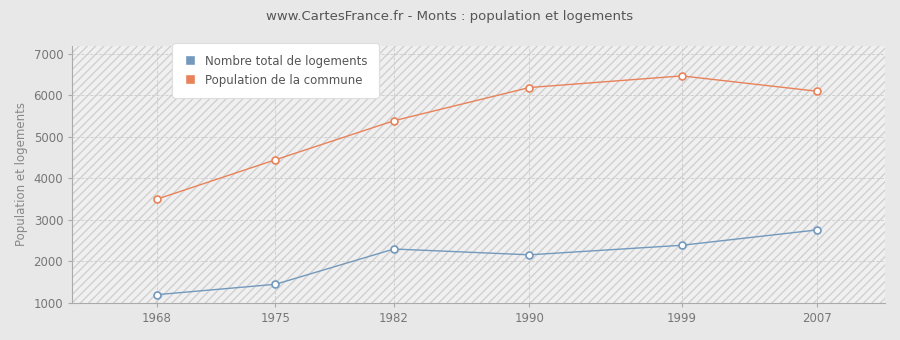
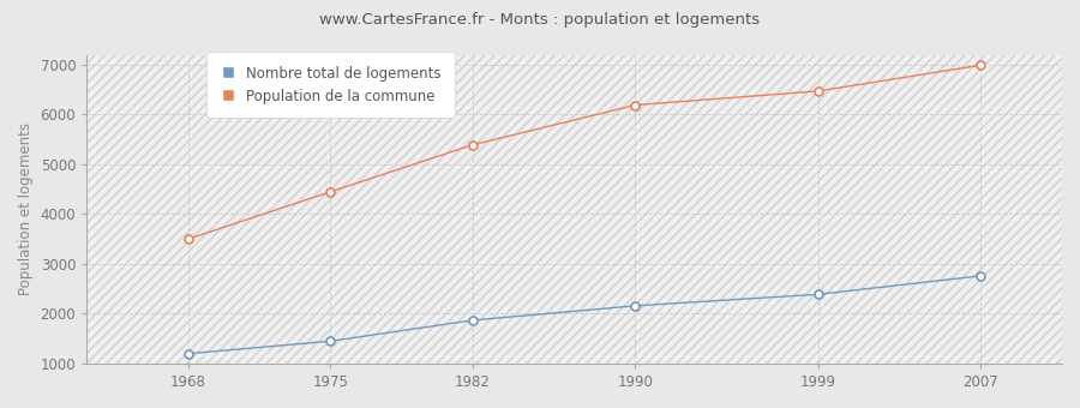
Nombre total de logements/1982: 2300 -> 1870
Population de la commune/2007: 6100 -> 6990
